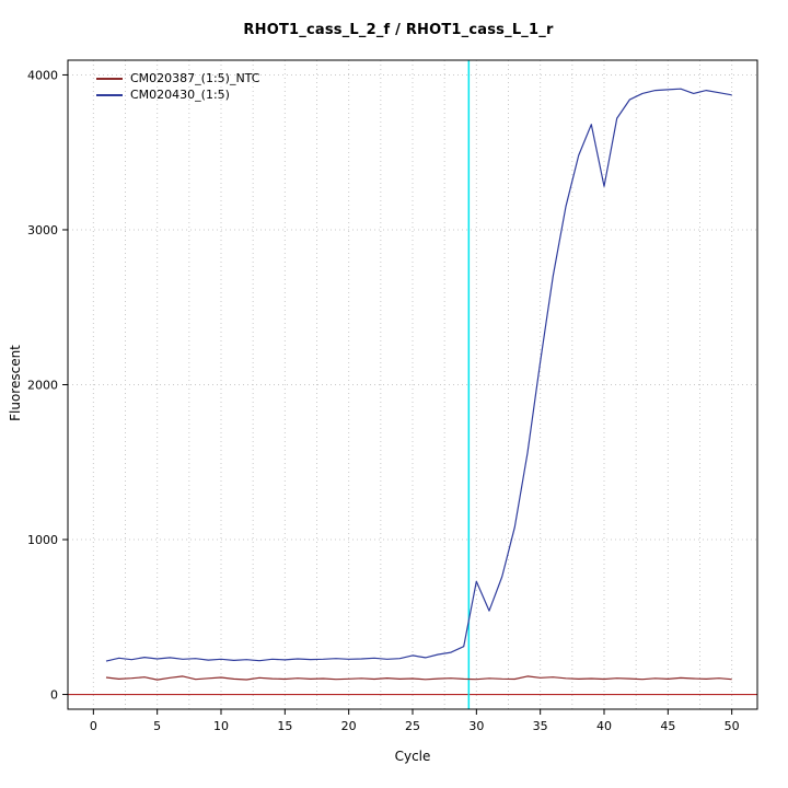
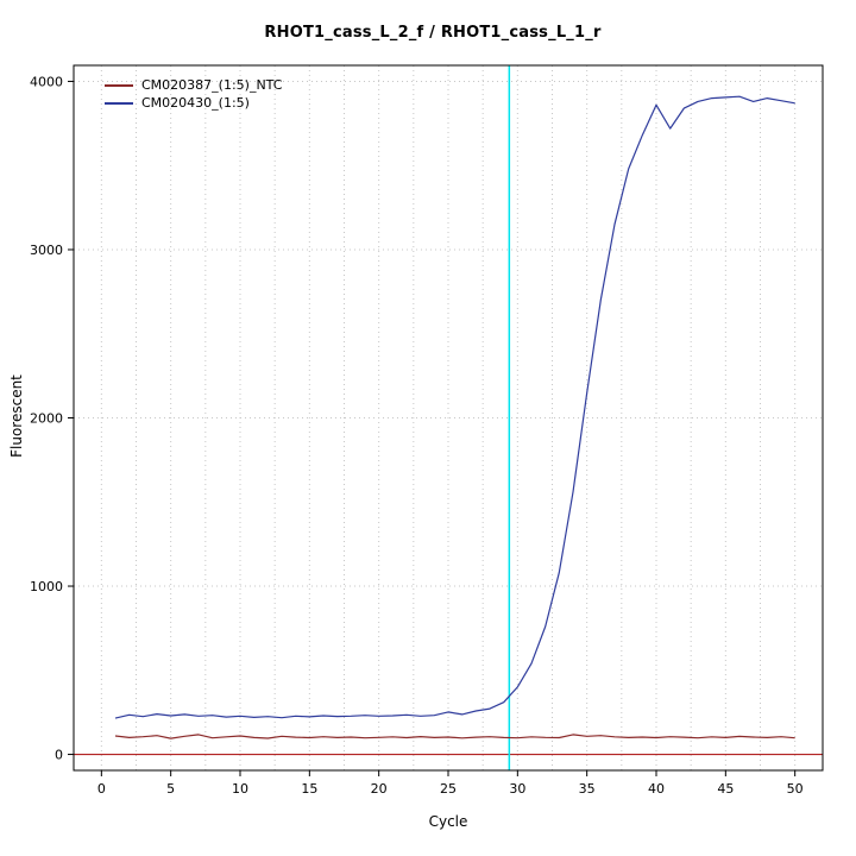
CM020430_(1:5)/30: 730 -> 400
CM020430_(1:5)/40: 3280 -> 3860
